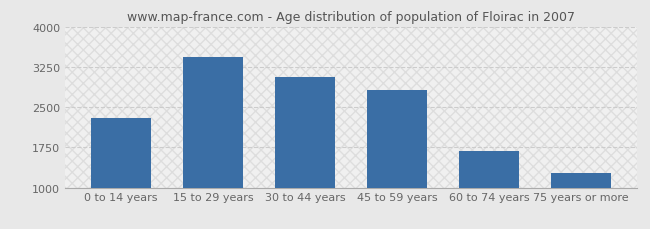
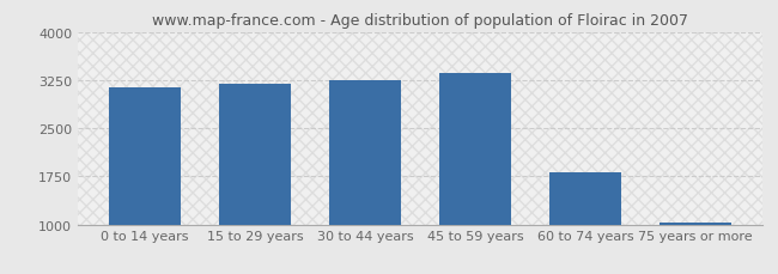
0 to 14 years: 2300 -> 3130
15 to 29 years: 3440 -> 3200
30 to 44 years: 3060 -> 3240
45 to 59 years: 2820 -> 3360
60 to 74 years: 1680 -> 1820
75 years or more: 1280 -> 1030
